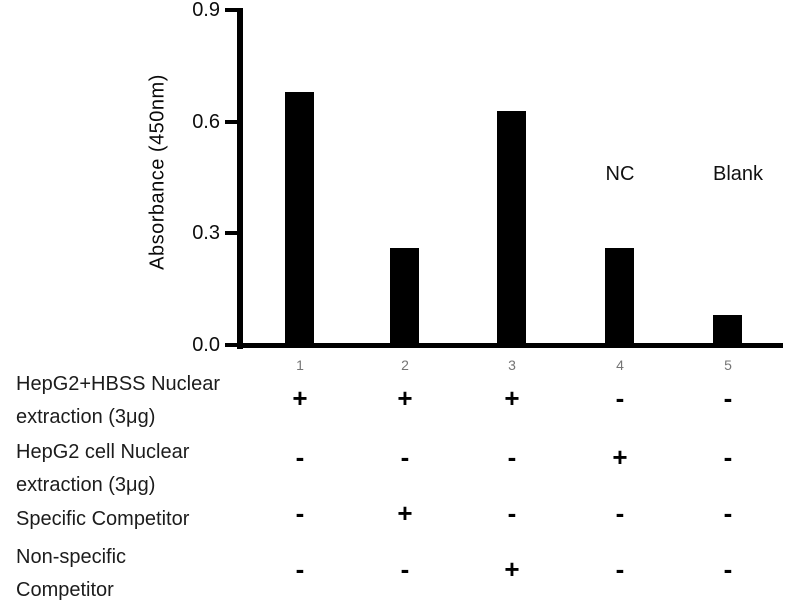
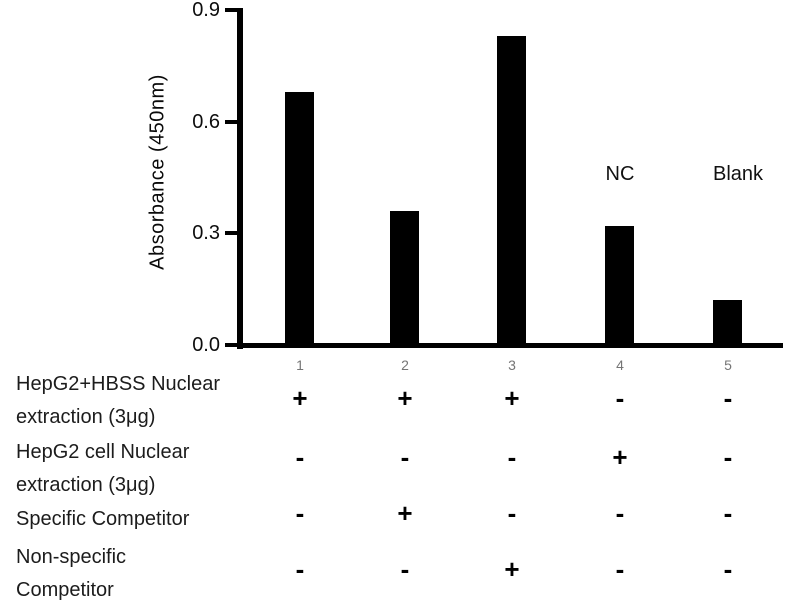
2: 0.26 -> 0.36
3: 0.63 -> 0.83
4: 0.26 -> 0.32
5: 0.08 -> 0.12
